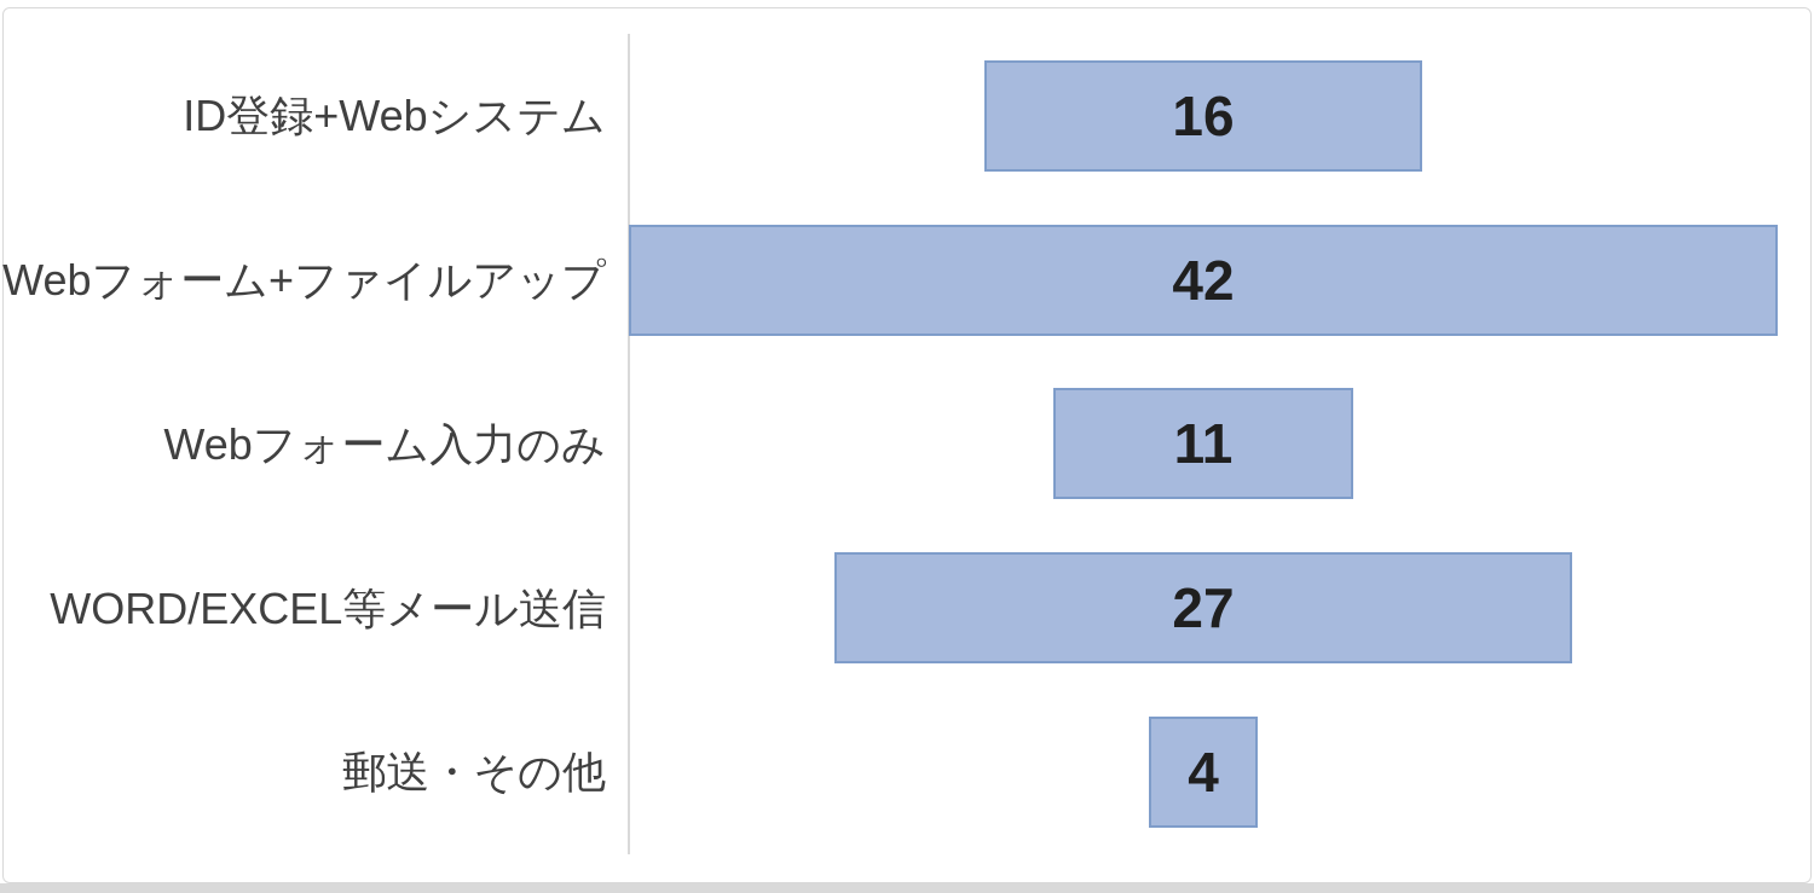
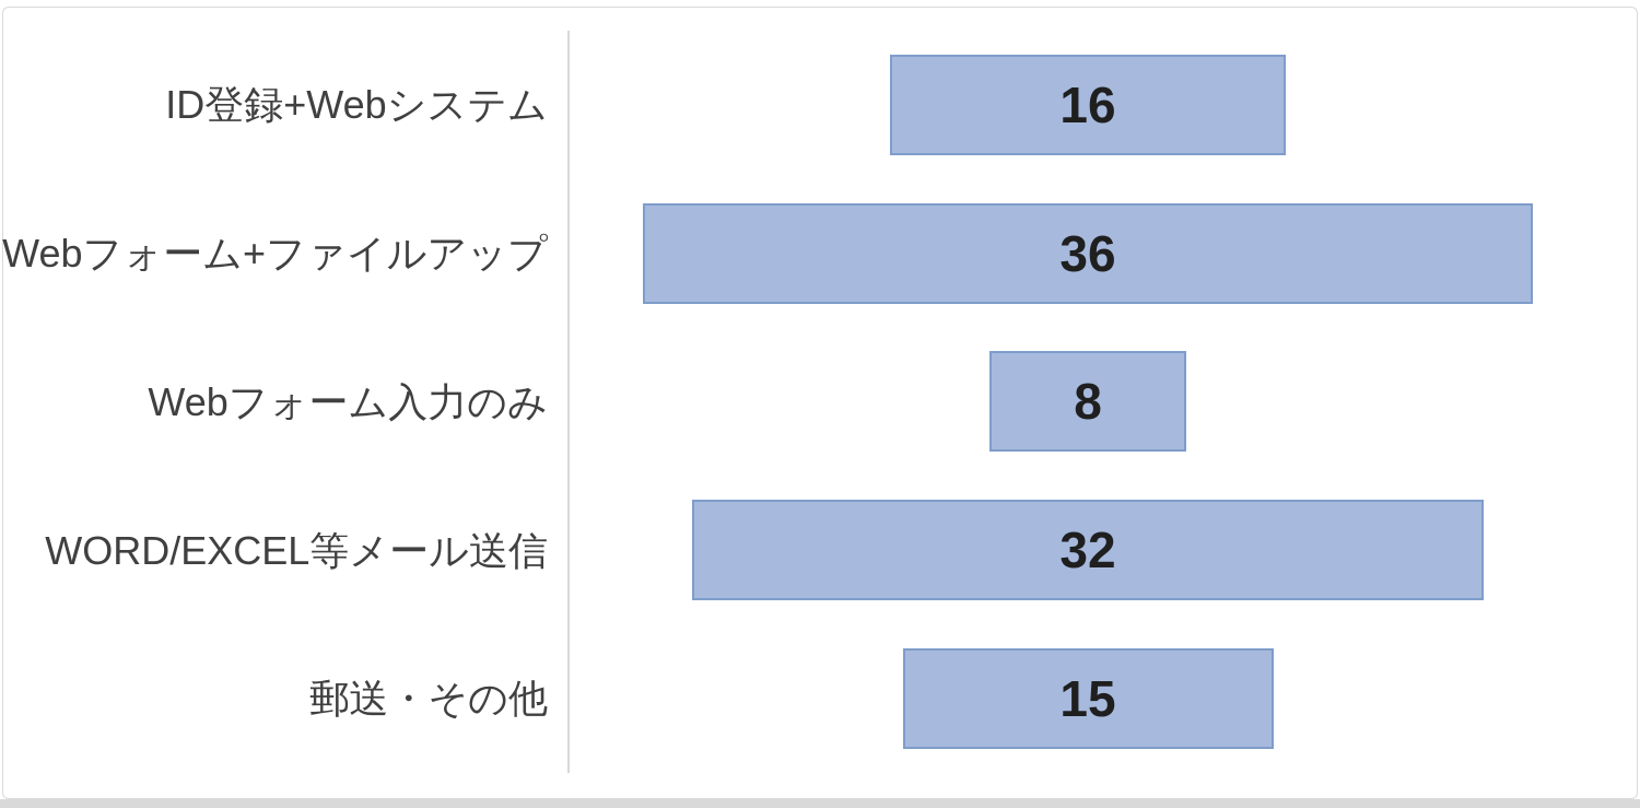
Webフォーム+ファイルアップ: 42 -> 36
Webフォーム入力のみ: 11 -> 8
WORD/EXCEL等メール送信: 27 -> 32
郵送・その他: 4 -> 15
